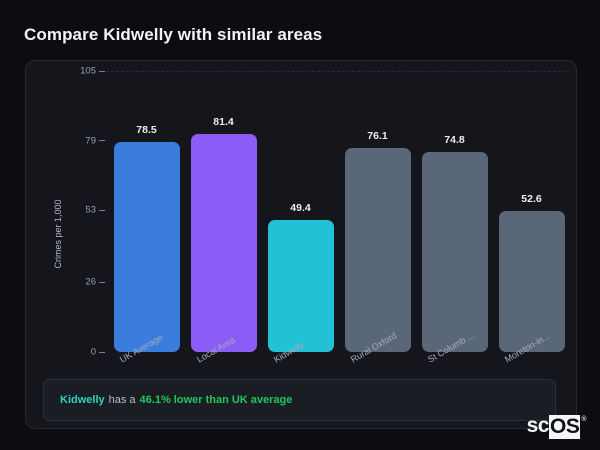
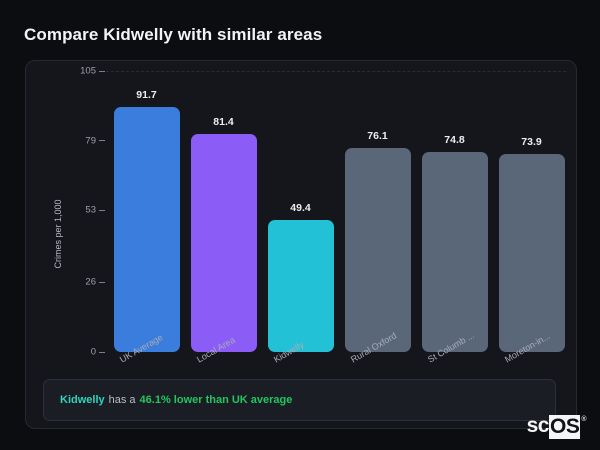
UK Average: 78.5 -> 91.7
Moreton-in...: 52.6 -> 73.9
